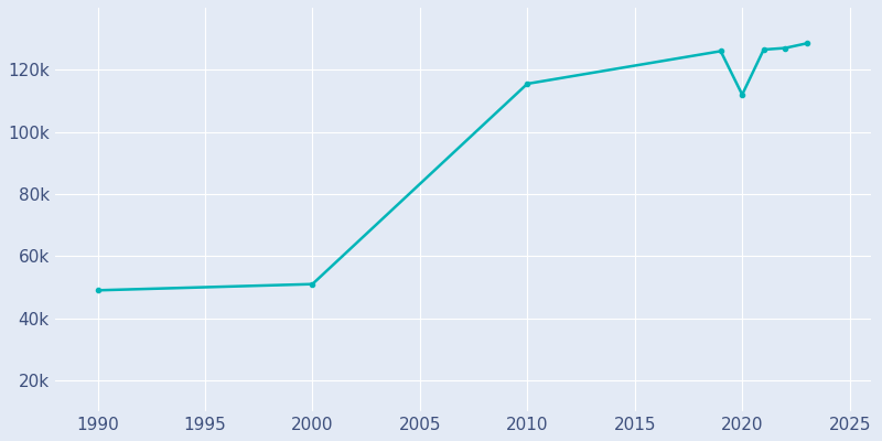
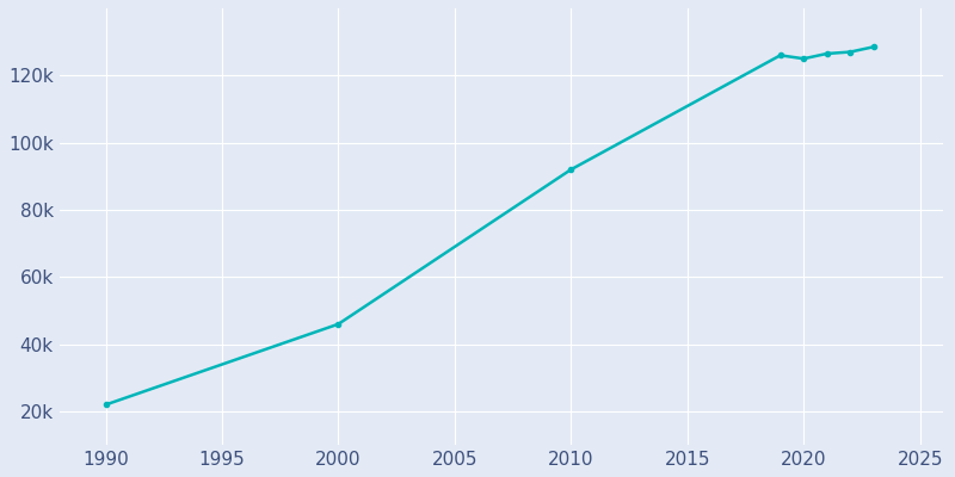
1990: 49.0k -> 22.0k
2000: 51.0k -> 46.0k
2010: 115.5k -> 92.0k
2020: 112.0k -> 125.0k
